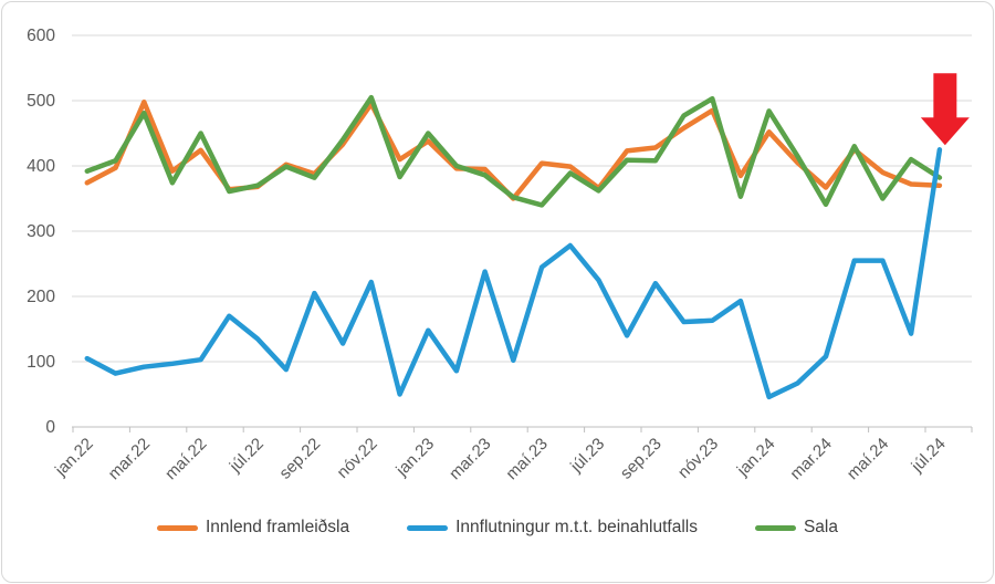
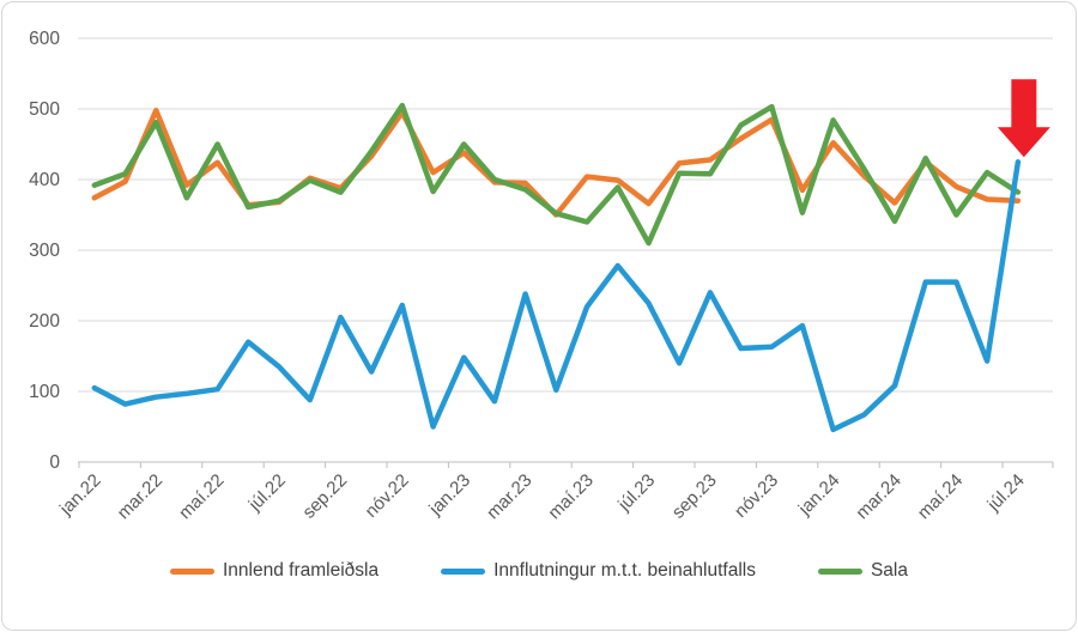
Innflutningur m.t.t. beinahlutfalls/maí.23: 240 -> 220
Sala/júl.23: 360 -> 310
Innflutningur m.t.t. beinahlutfalls/sep.23: 220 -> 240
